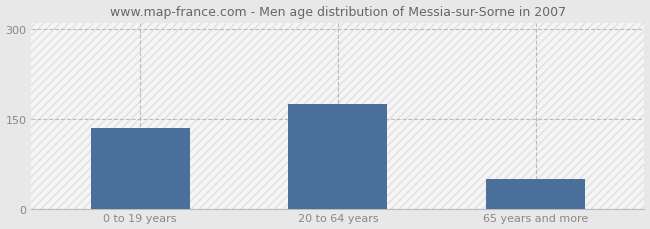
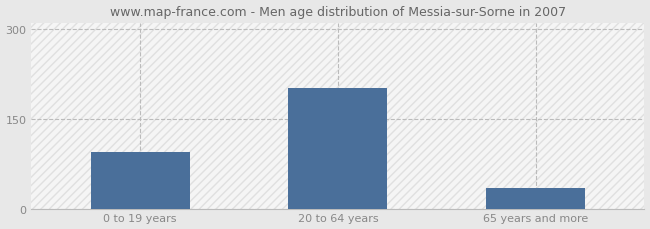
0 to 19 years: 135 -> 94
20 to 64 years: 175 -> 202
65 years and more: 50 -> 34
